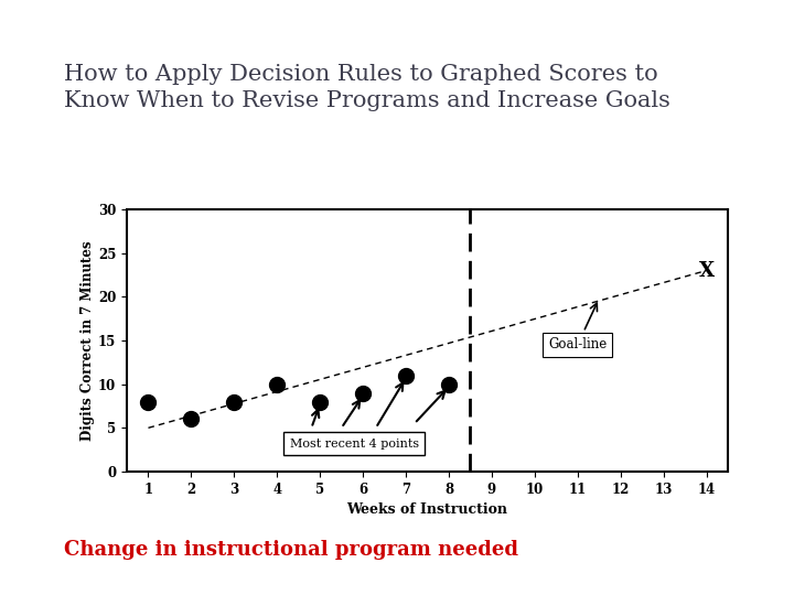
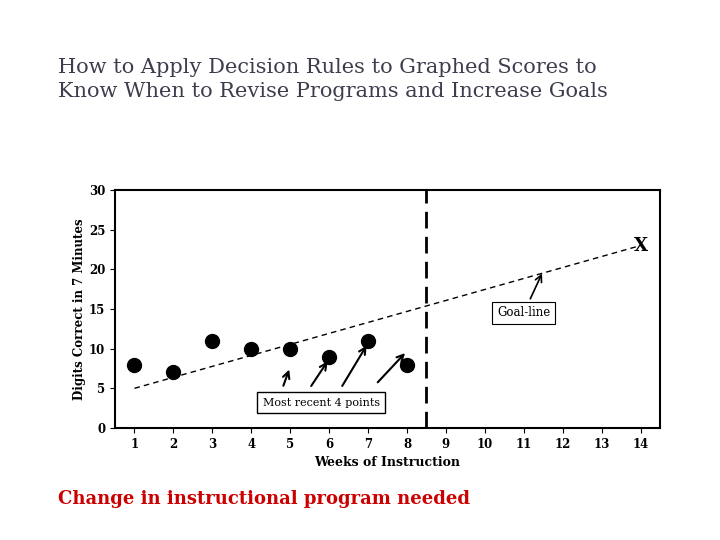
2: 6 -> 7
3: 8 -> 11
5: 8 -> 10
8: 10 -> 8
